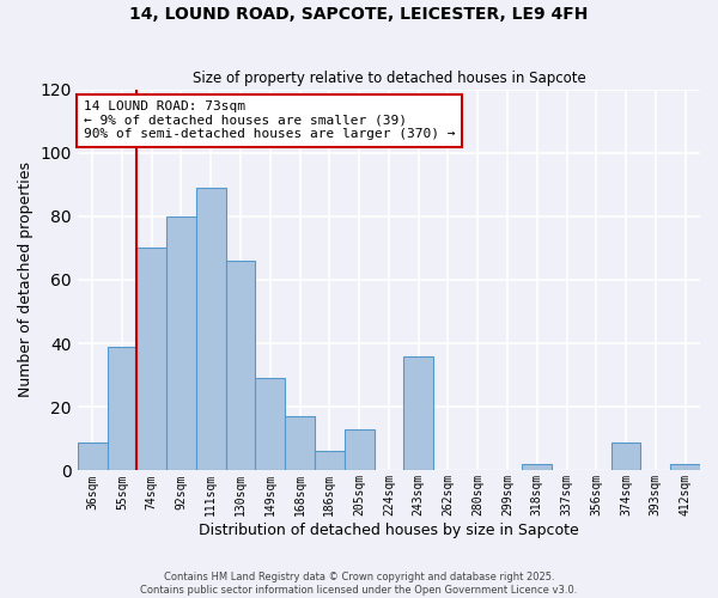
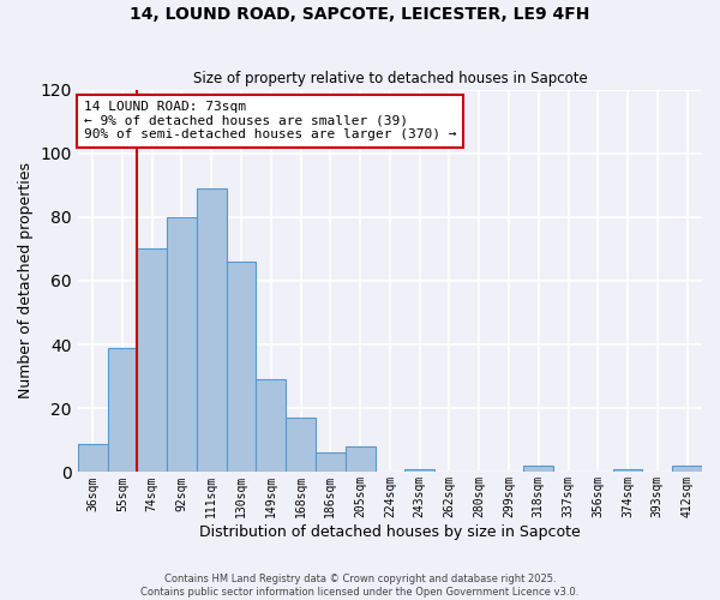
205sqm: 13 -> 8
243sqm: 36 -> 1
374sqm: 9 -> 1
